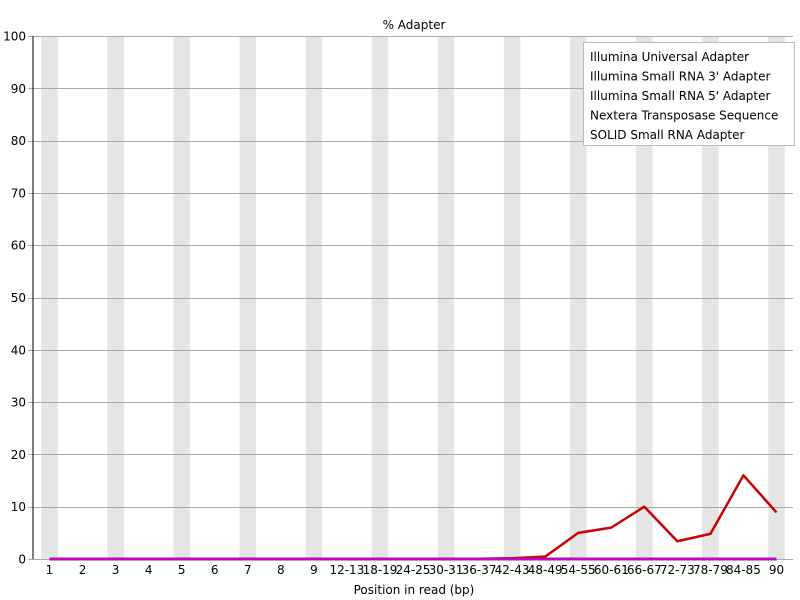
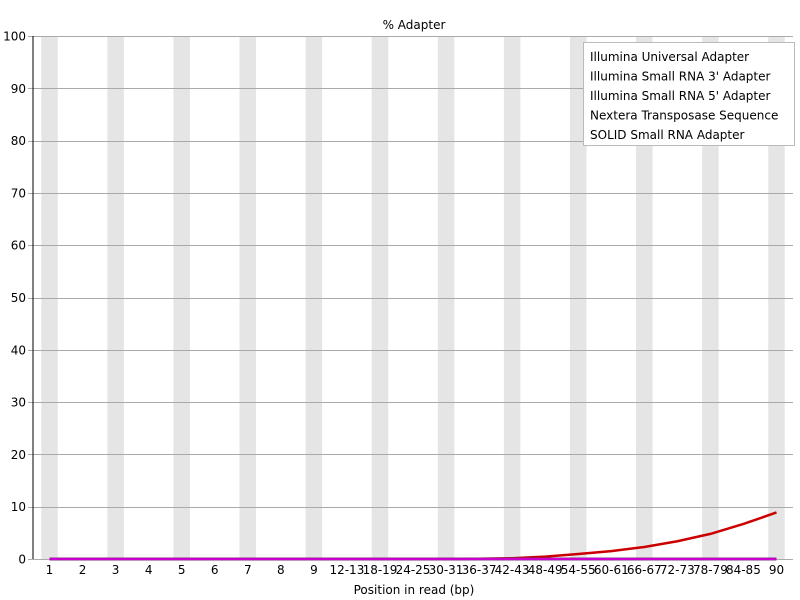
Illumina Universal Adapter/54-55: 5 -> 1
Illumina Universal Adapter/60-61: 6 -> 2
Illumina Universal Adapter/66-67: 10 -> 2
Illumina Universal Adapter/84-85: 16 -> 7
